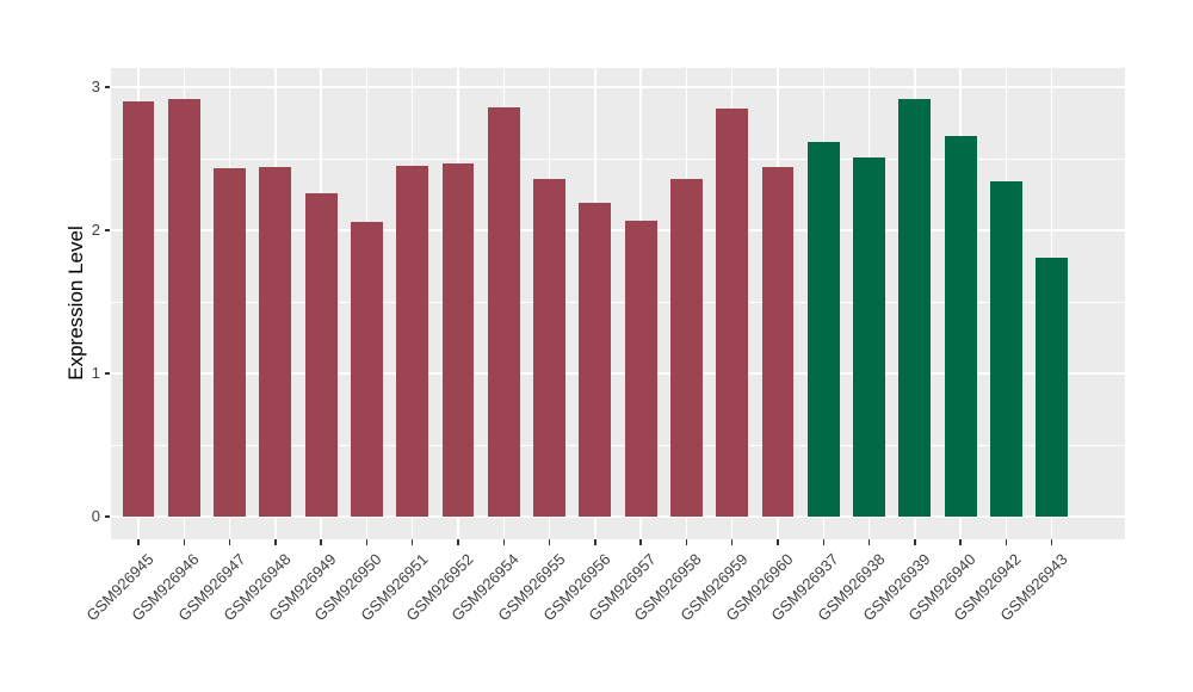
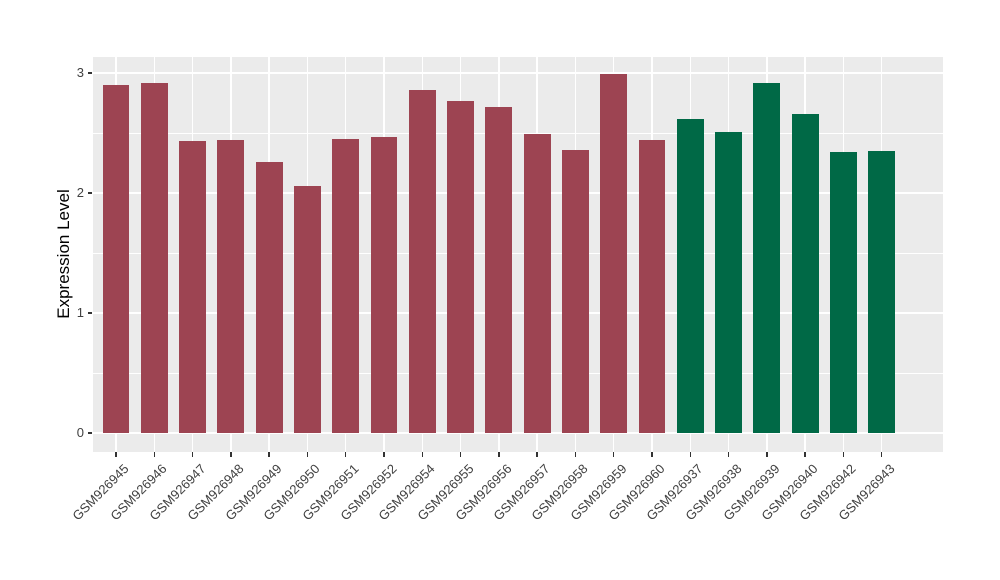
GSM926955: 2.36 -> 2.77
GSM926956: 2.19 -> 2.72
GSM926957: 2.07 -> 2.49
GSM926959: 2.85 -> 2.99
GSM926943: 1.81 -> 2.35
